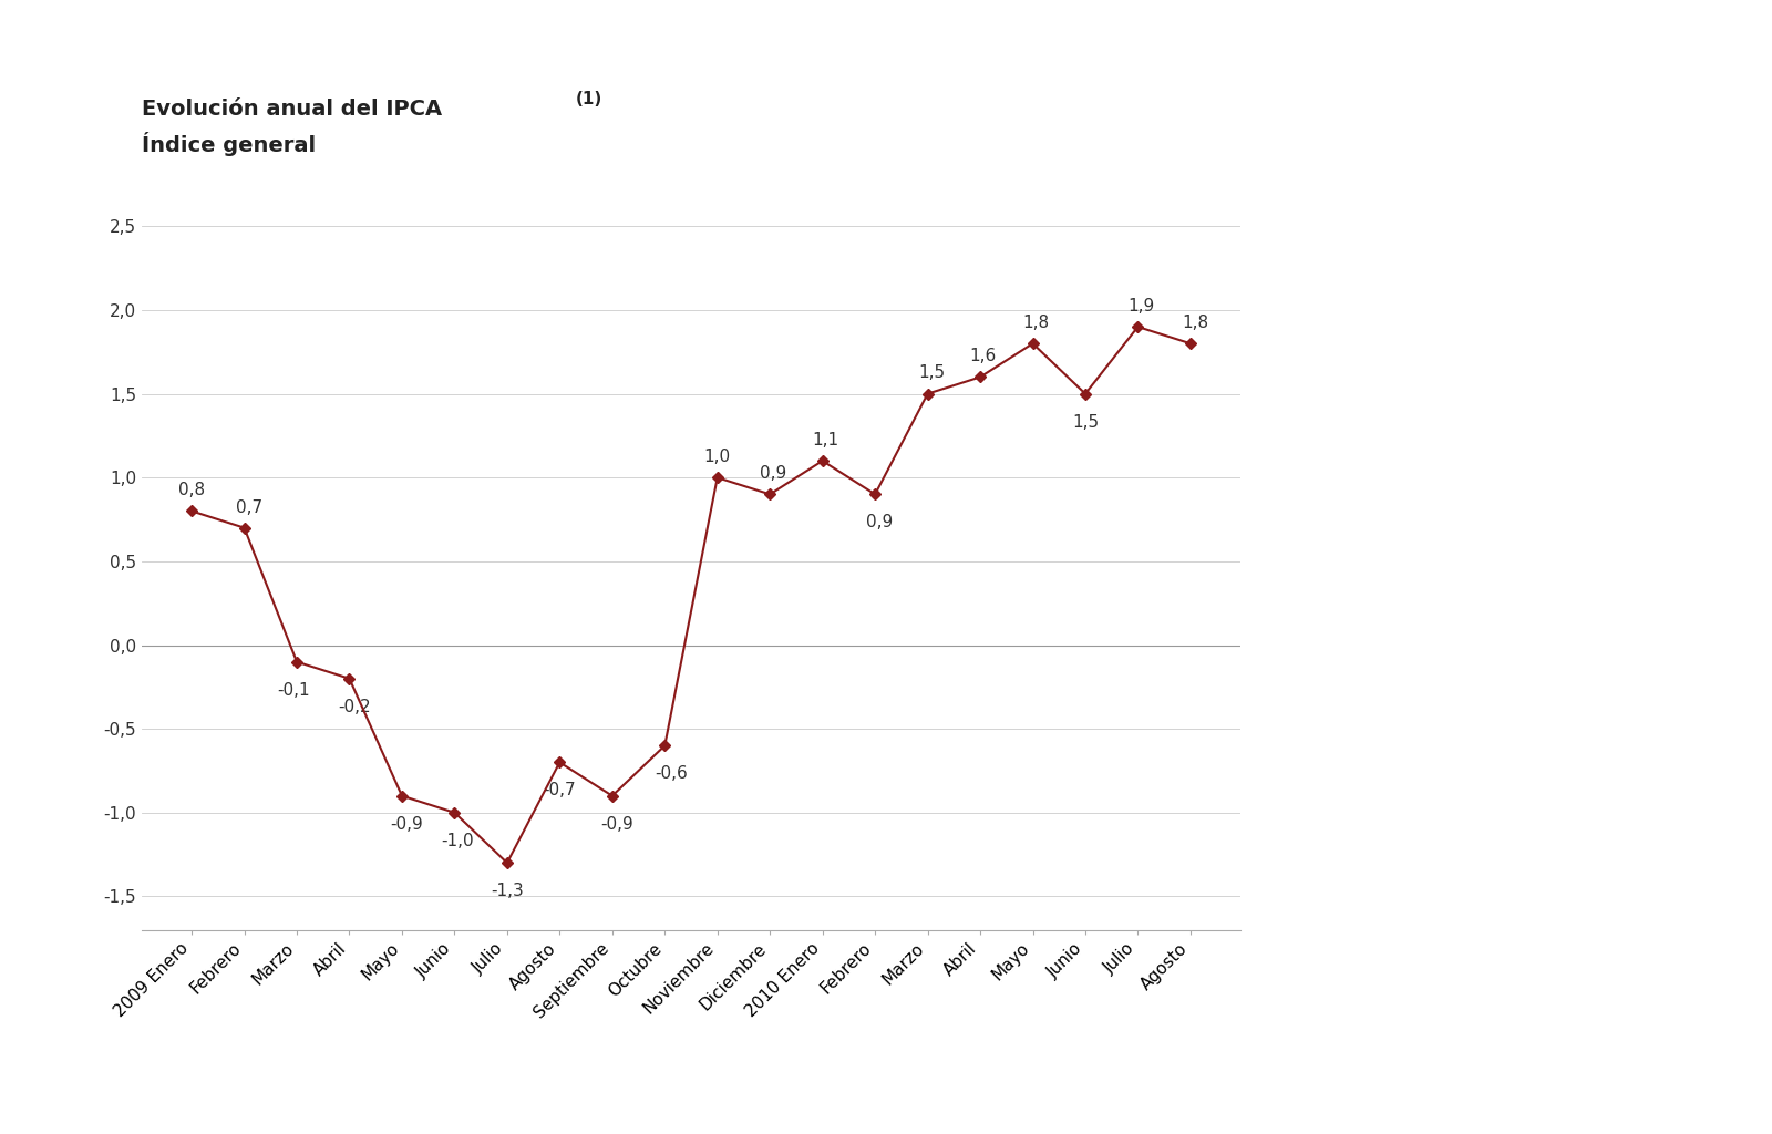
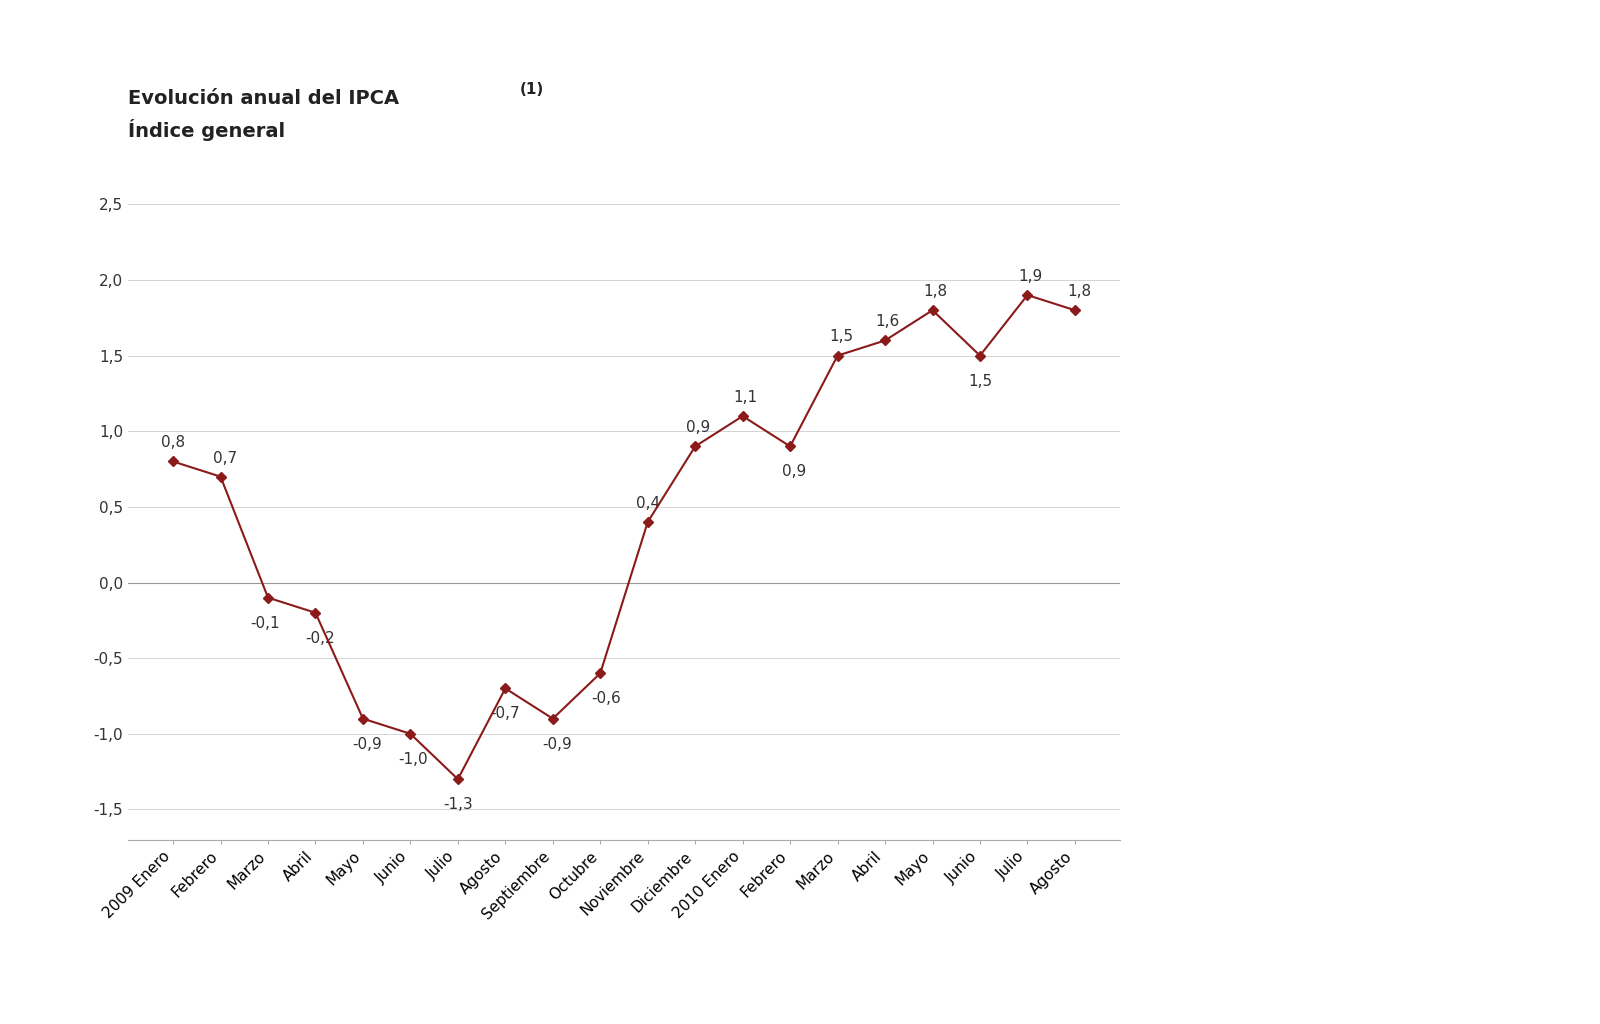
Noviembre: 1,0 -> 0,4
